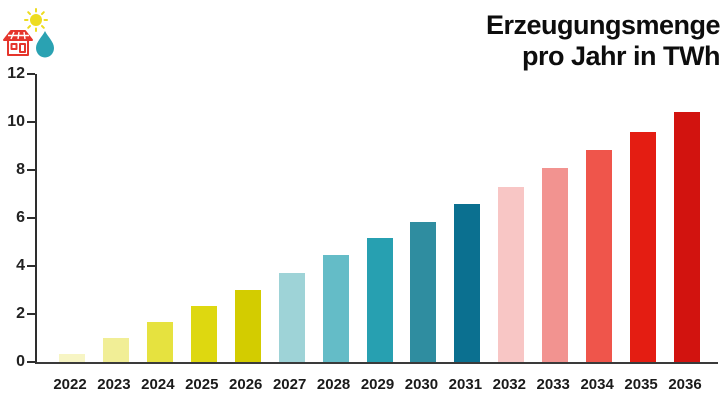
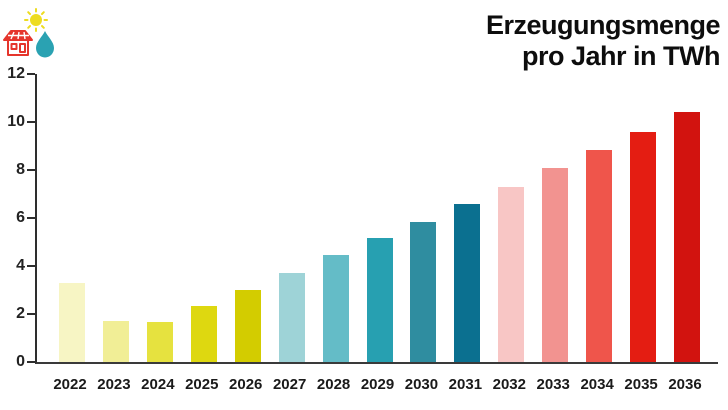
2022: 0.3 -> 3.3
2023: 1.0 -> 1.7
